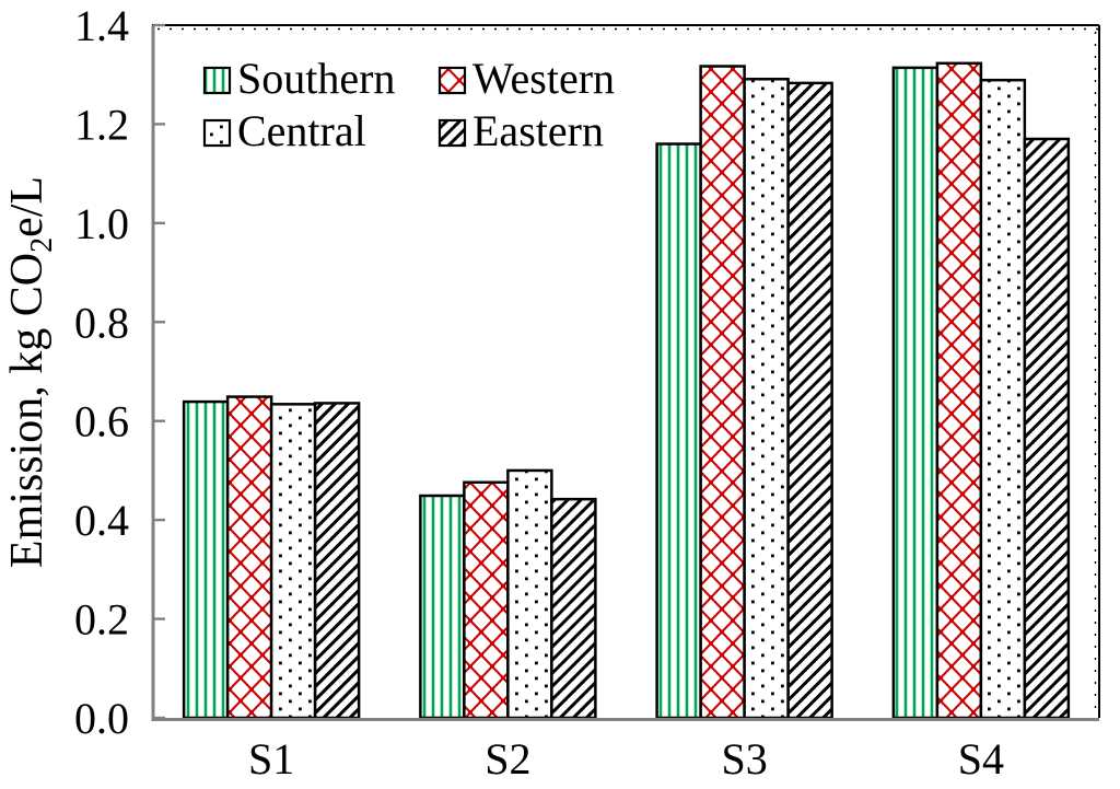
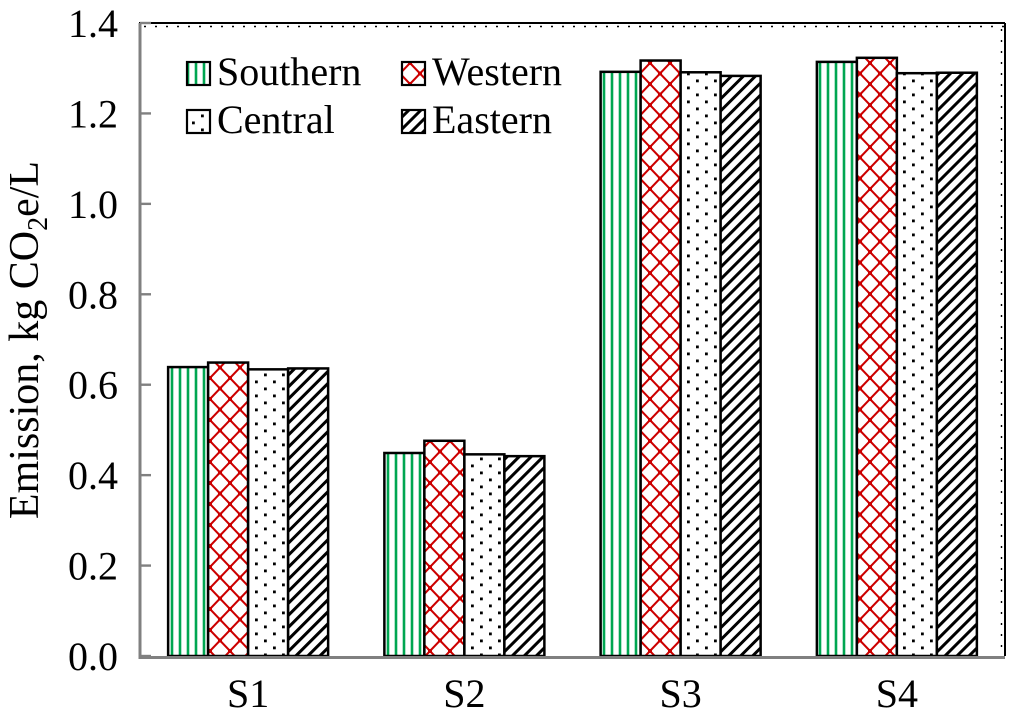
Central/S2: 0.50 -> 0.45
Southern/S3: 1.16 -> 1.29
Eastern/S4: 1.17 -> 1.29
